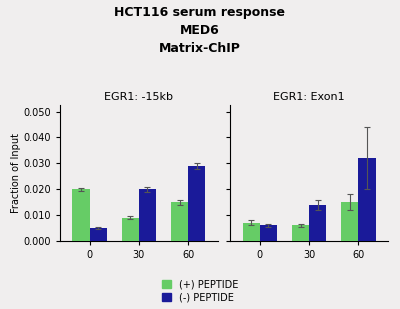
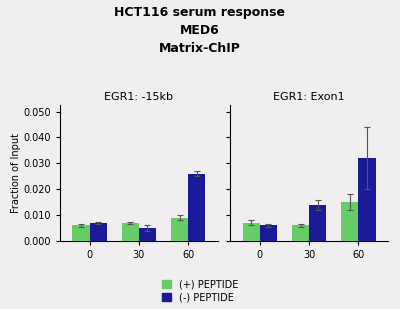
EGR1: -15kb/(+) PEPTIDE/0: 0.020 -> 0.006
EGR1: -15kb/(-) PEPTIDE/0: 0.005 -> 0.007
EGR1: -15kb/(+) PEPTIDE/30: 0.009 -> 0.007
EGR1: -15kb/(-) PEPTIDE/30: 0.020 -> 0.005
EGR1: -15kb/(+) PEPTIDE/60: 0.015 -> 0.009
EGR1: -15kb/(-) PEPTIDE/60: 0.029 -> 0.026
